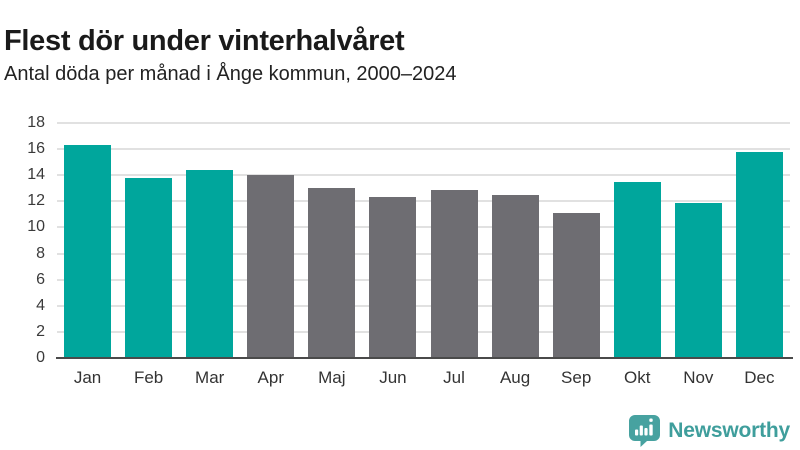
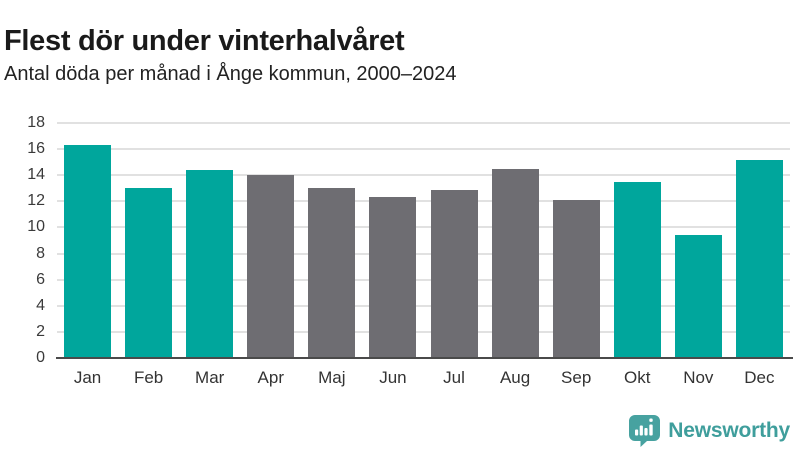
Feb: 13.8 -> 13.0
Aug: 12.5 -> 14.5
Sep: 11.1 -> 12.1
Nov: 11.9 -> 9.4
Dec: 15.8 -> 15.2
